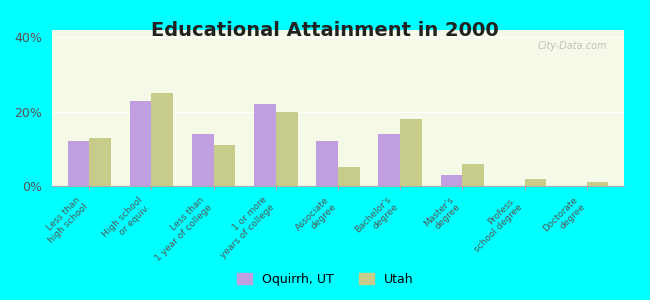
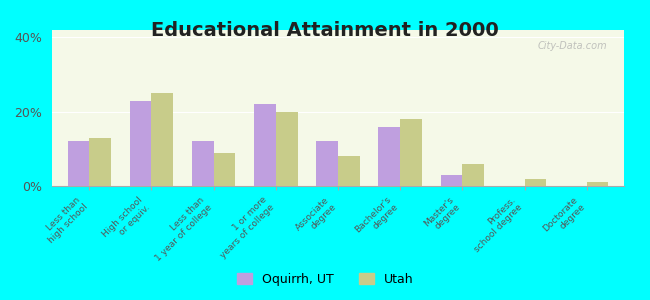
Oquirrh, UT/Less than 1 year of college: 14% -> 12%
Utah/Less than 1 year of college: 11% -> 9%
Utah/Associate degree: 5% -> 8%
Oquirrh, UT/Bachelor's degree: 14% -> 16%
